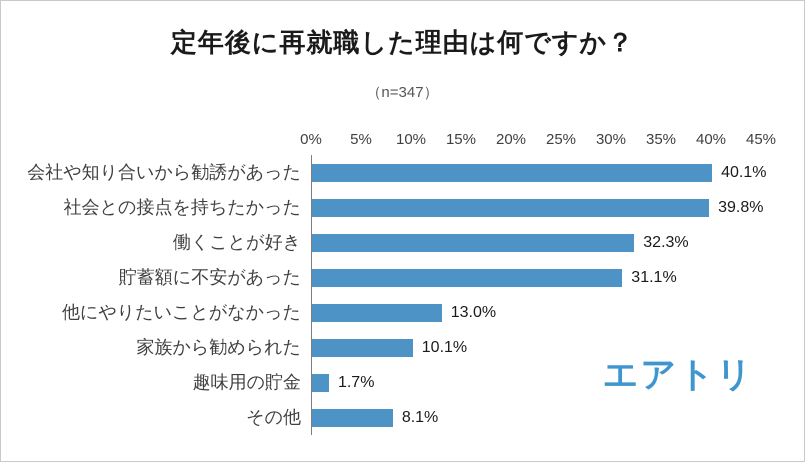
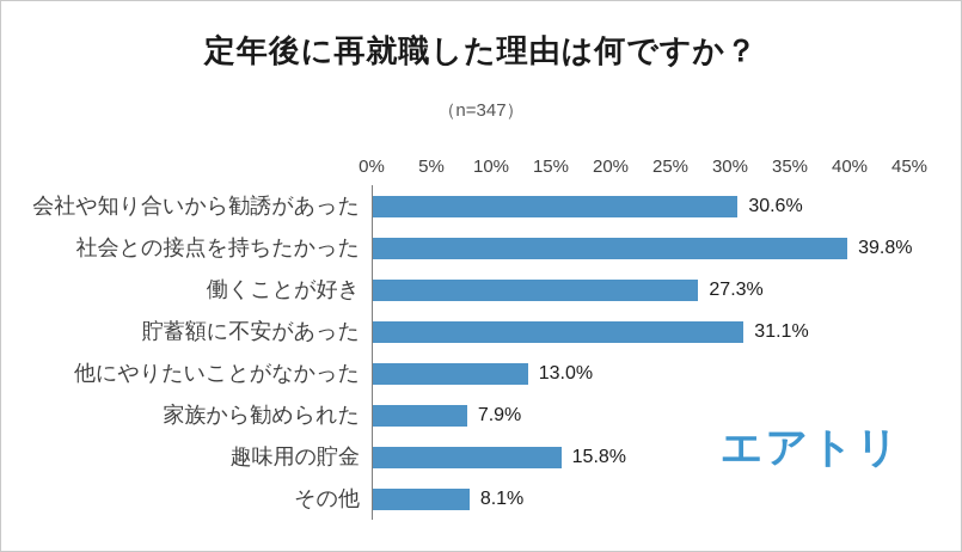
会社や知り合いから勧誘があった: 40.1% -> 30.6%
働くことが好き: 32.3% -> 27.3%
家族から勧められた: 10.1% -> 7.9%
趣味用の貯金: 1.7% -> 15.8%
